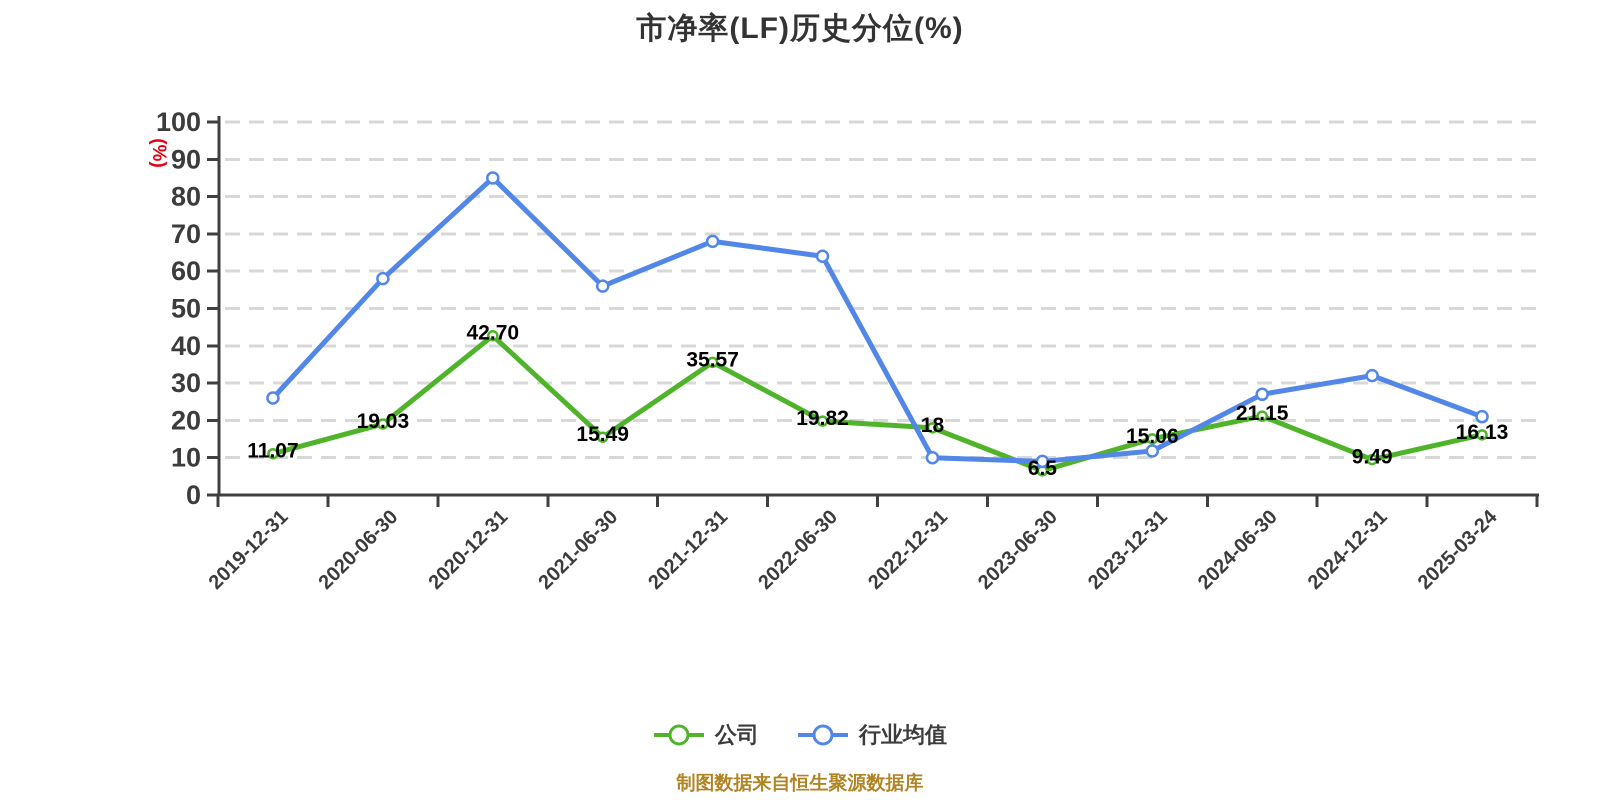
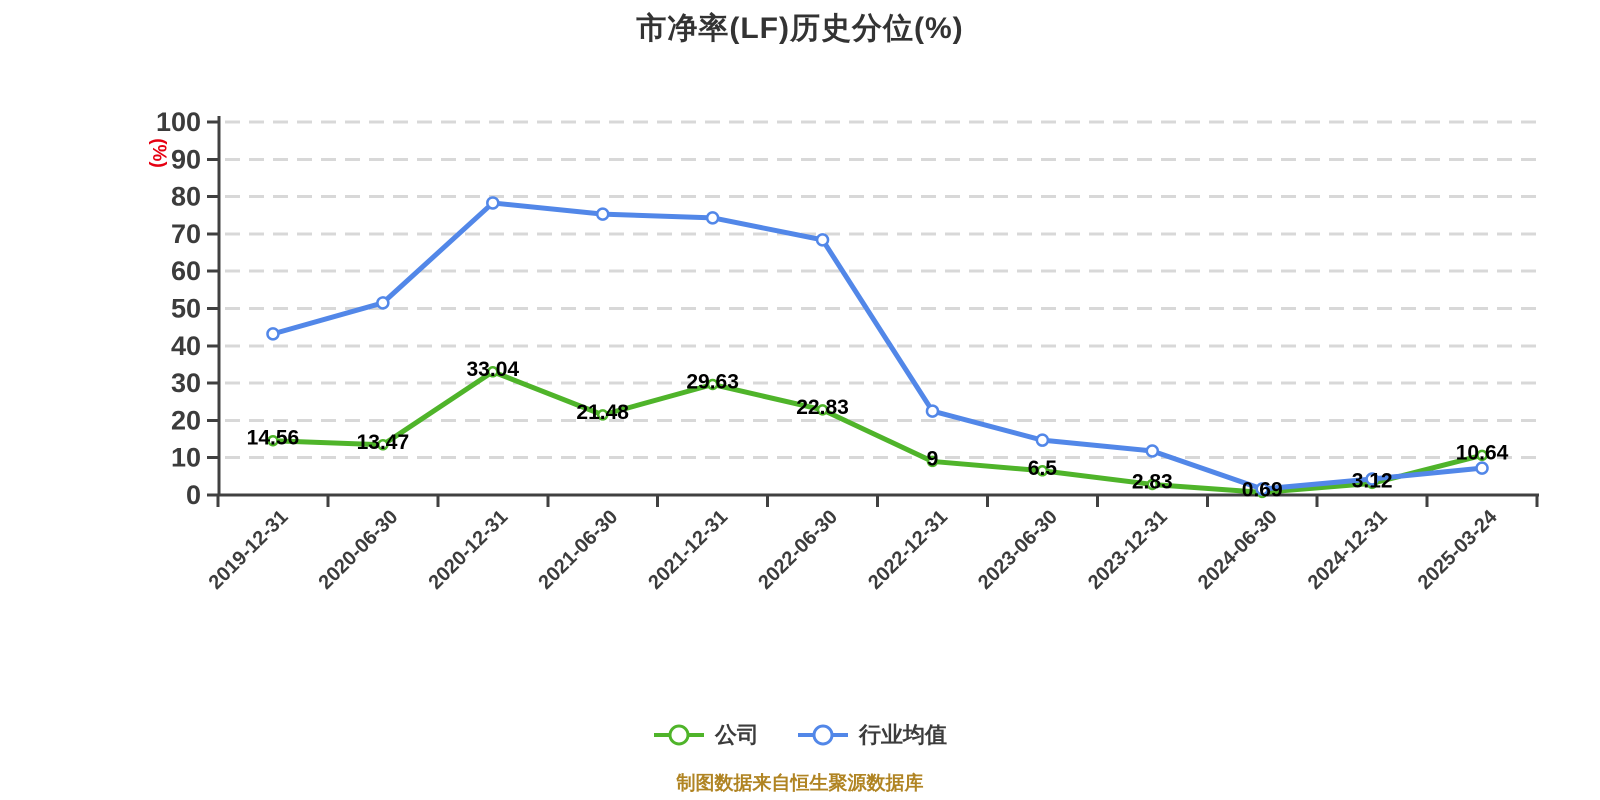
公司/2019-12-31: 11.07 -> 14.56
行业均值/2019-12-31: 26 -> 43
公司/2020-06-30: 19.03 -> 13.47
行业均值/2020-06-30: 58 -> 52
公司/2020-12-31: 42.70 -> 33.04
行业均值/2020-12-31: 85 -> 78
公司/2021-06-30: 15.49 -> 21.48
行业均值/2021-06-30: 56 -> 75
公司/2021-12-31: 35.57 -> 29.63
行业均值/2021-12-31: 68 -> 74
公司/2022-06-30: 19.82 -> 22.83
行业均值/2022-06-30: 64 -> 68
公司/2022-12-31: 18 -> 9
行业均值/2022-12-31: 10 -> 22
行业均值/2023-06-30: 9 -> 15
公司/2023-12-31: 15.06 -> 2.83
公司/2024-06-30: 21.15 -> 0.69
行业均值/2024-06-30: 27 -> 2
公司/2024-12-31: 9.49 -> 3.12
行业均值/2024-12-31: 32 -> 4
公司/2025-03-24: 16.13 -> 10.64
行业均值/2025-03-24: 21 -> 7
